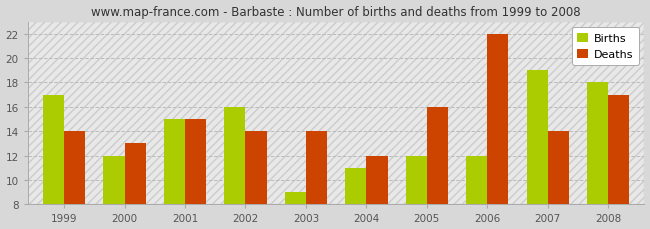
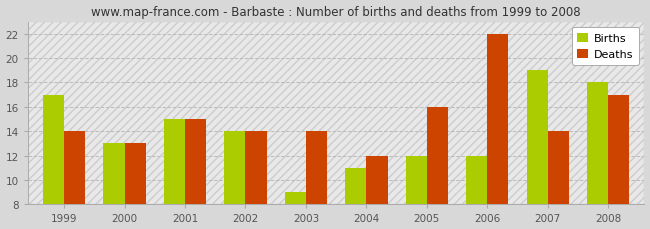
Births/2000: 12 -> 13
Births/2002: 16 -> 14
